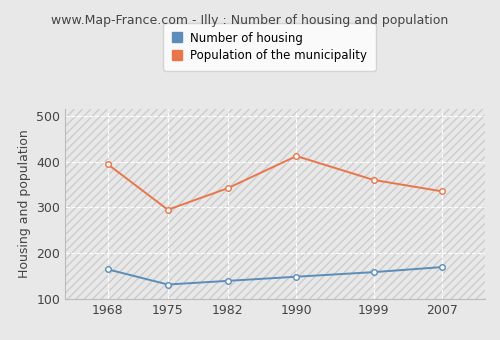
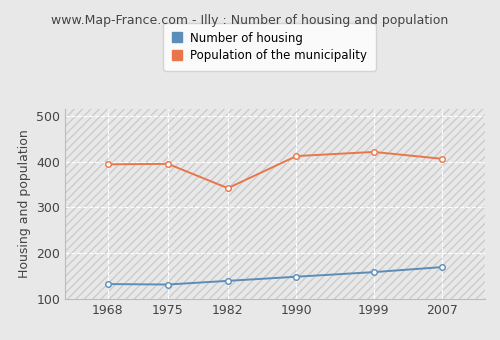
Number of housing/1968: 165 -> 133
Population of the municipality/1975: 295 -> 395
Population of the municipality/1999: 360 -> 421
Population of the municipality/2007: 335 -> 406
